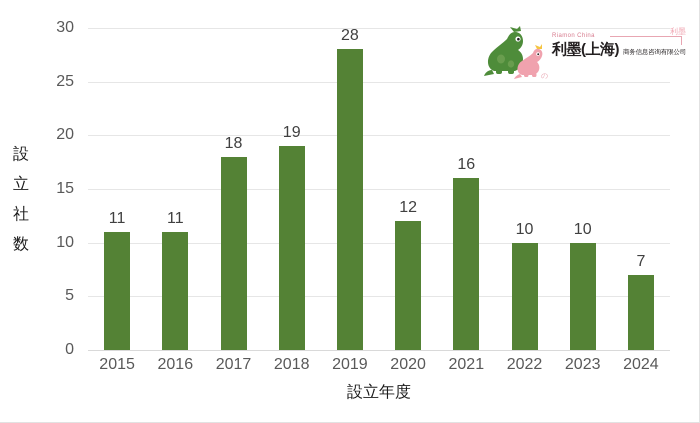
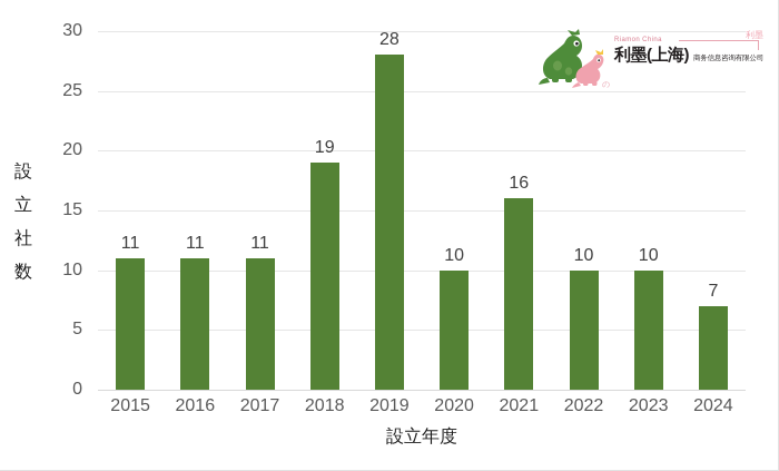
2017: 18 -> 11
2020: 12 -> 10
